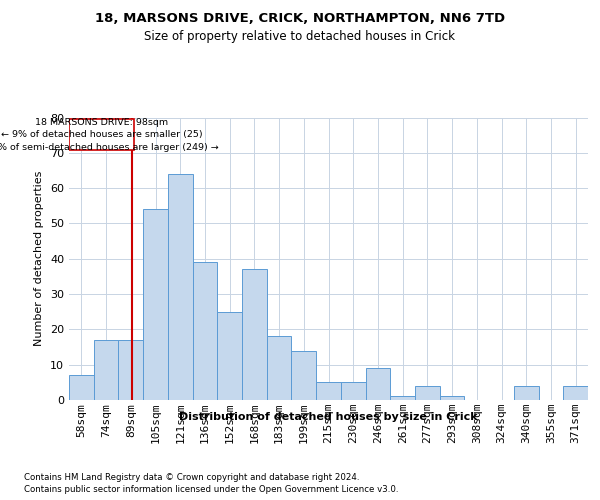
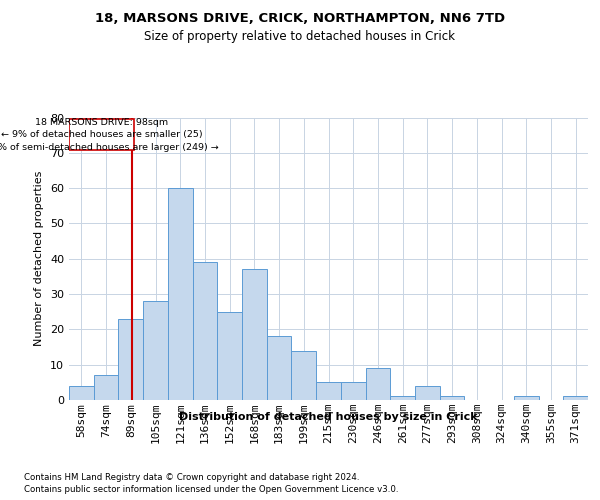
58sqm: 7 -> 4
74sqm: 17 -> 7
89sqm: 17 -> 23
105sqm: 54 -> 28
121sqm: 64 -> 60
340sqm: 4 -> 1
371sqm: 4 -> 1
